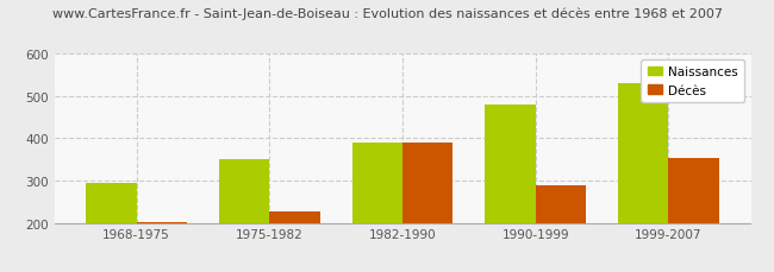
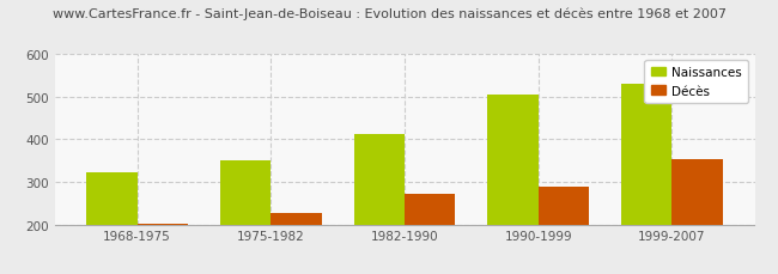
Naissances/1968-1975: 295 -> 322
Naissances/1982-1990: 390 -> 411
Décès/1982-1990: 390 -> 271
Naissances/1990-1999: 480 -> 506
